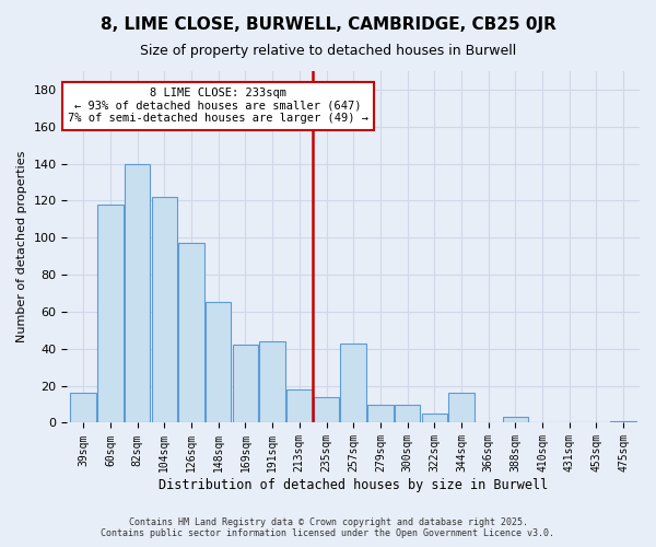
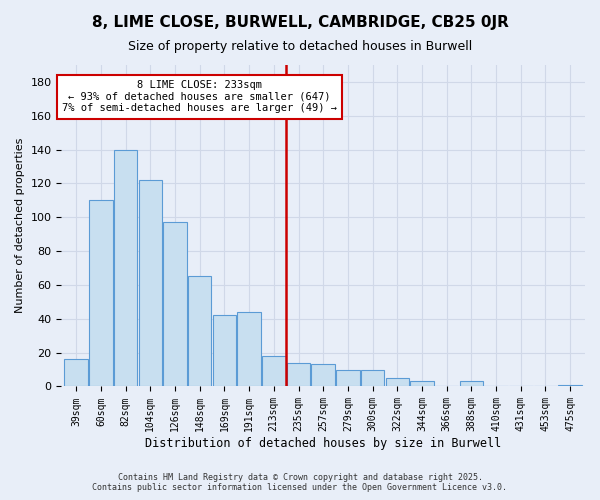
60sqm: 118 -> 110
257sqm: 43 -> 13
344sqm: 16 -> 3
